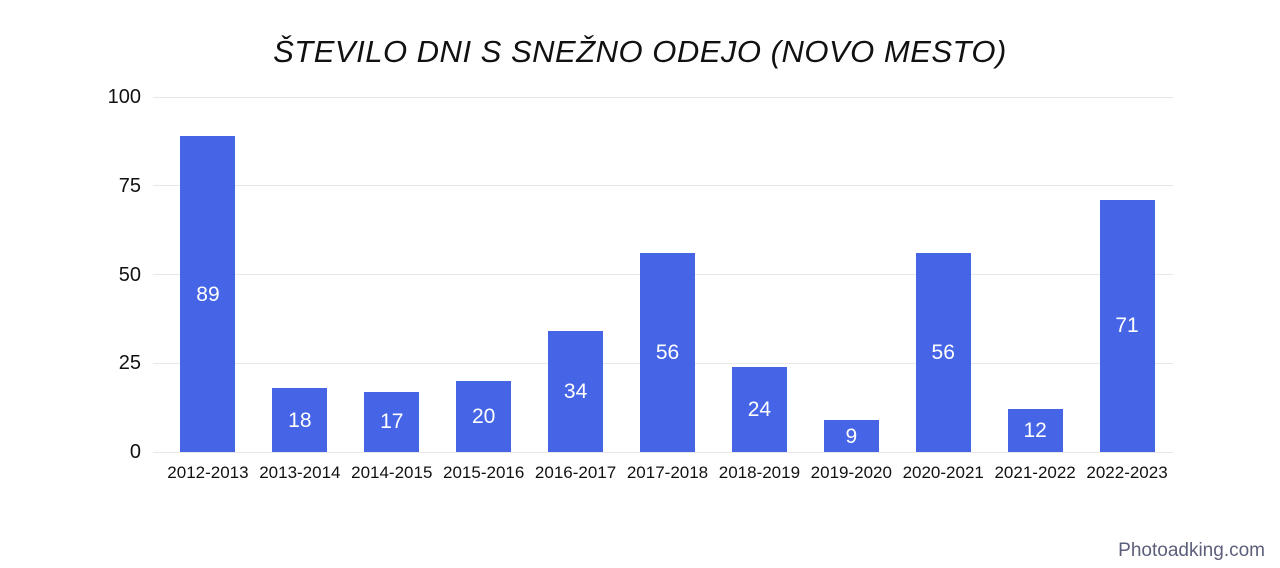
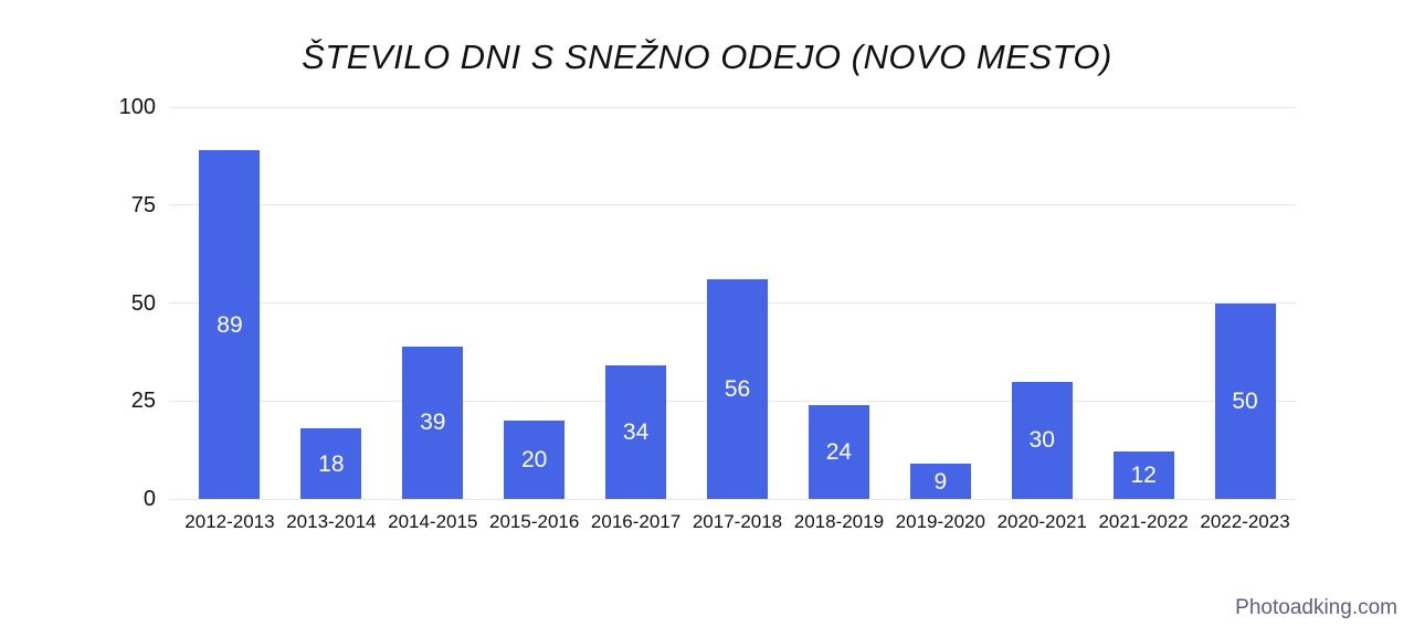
2014-2015: 17 -> 39
2020-2021: 56 -> 30
2022-2023: 71 -> 50
